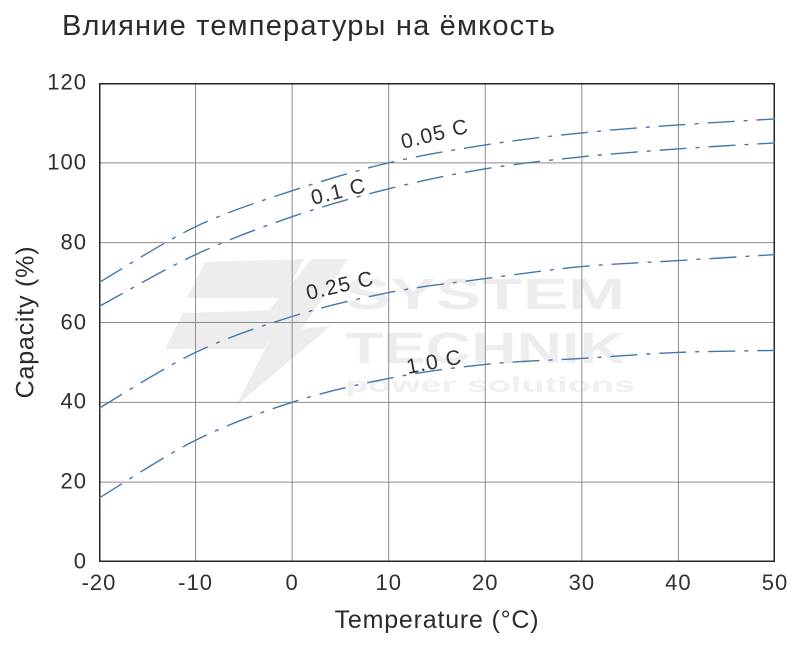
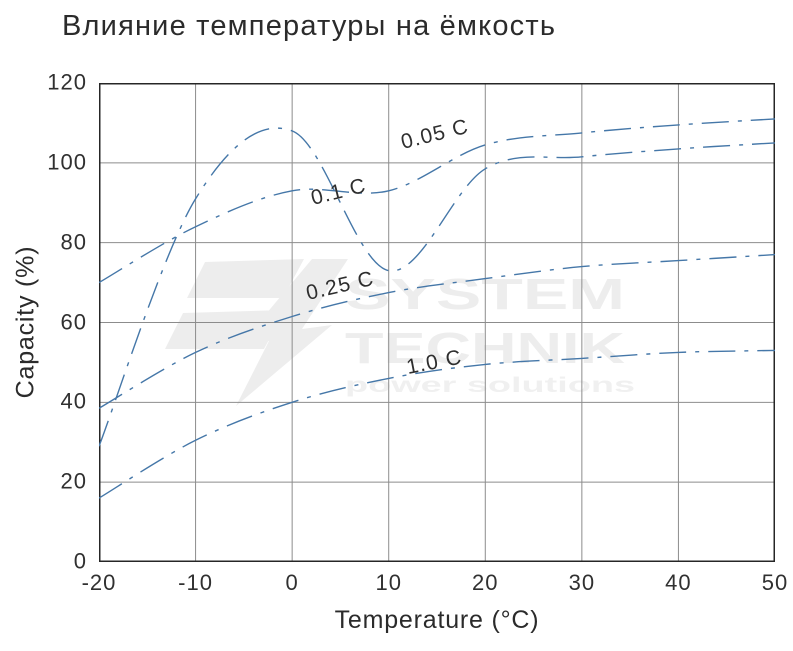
0.1 C/-20: 64 -> 29
0.1 C/-10: 77 -> 91
0.1 C/0: 86 -> 108
0.05 C/10: 100 -> 93
0.1 C/10: 94 -> 73
